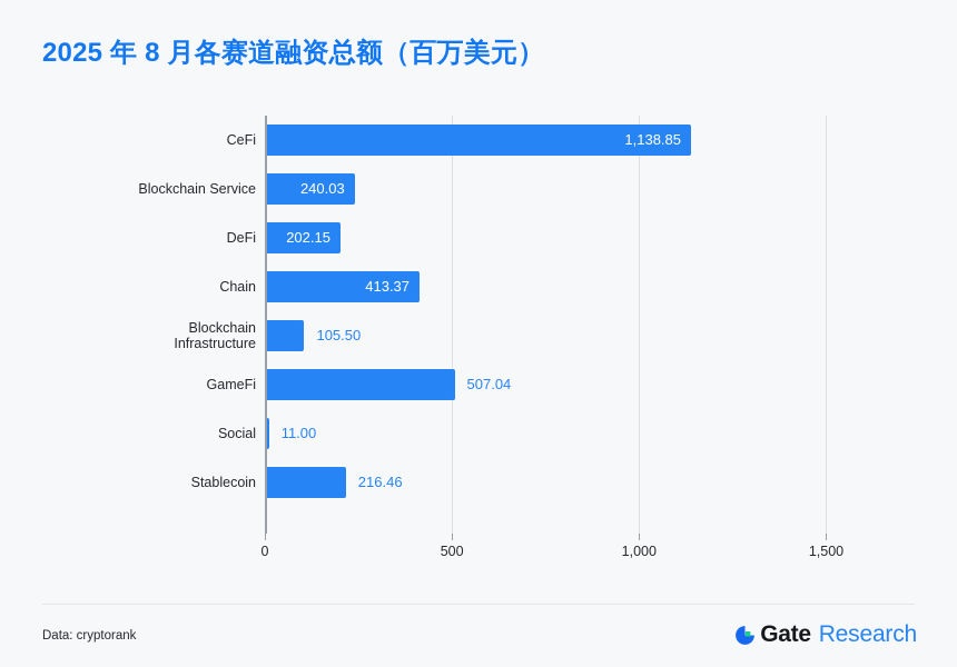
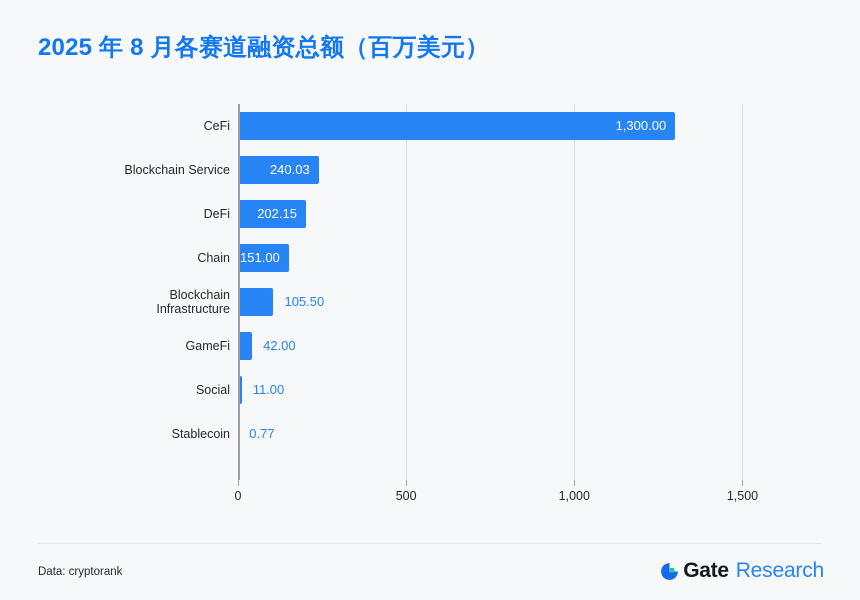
CeFi: 1,138.85 -> 1,300.00
Chain: 413.37 -> 151.00
GameFi: 507.04 -> 42.00
Stablecoin: 216.46 -> 0.77
